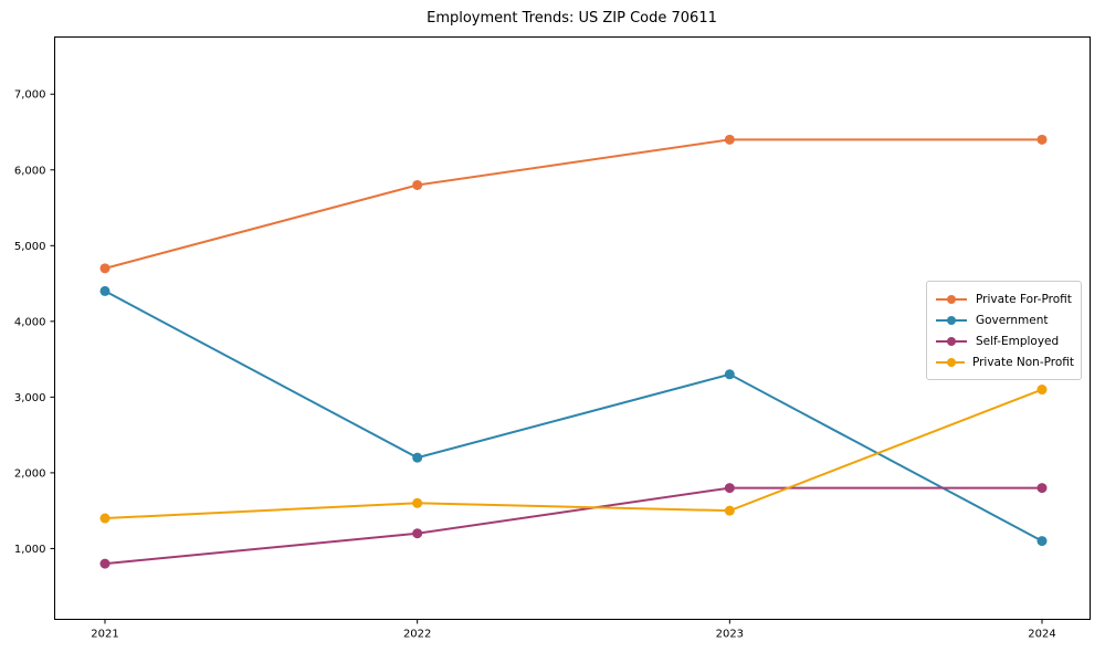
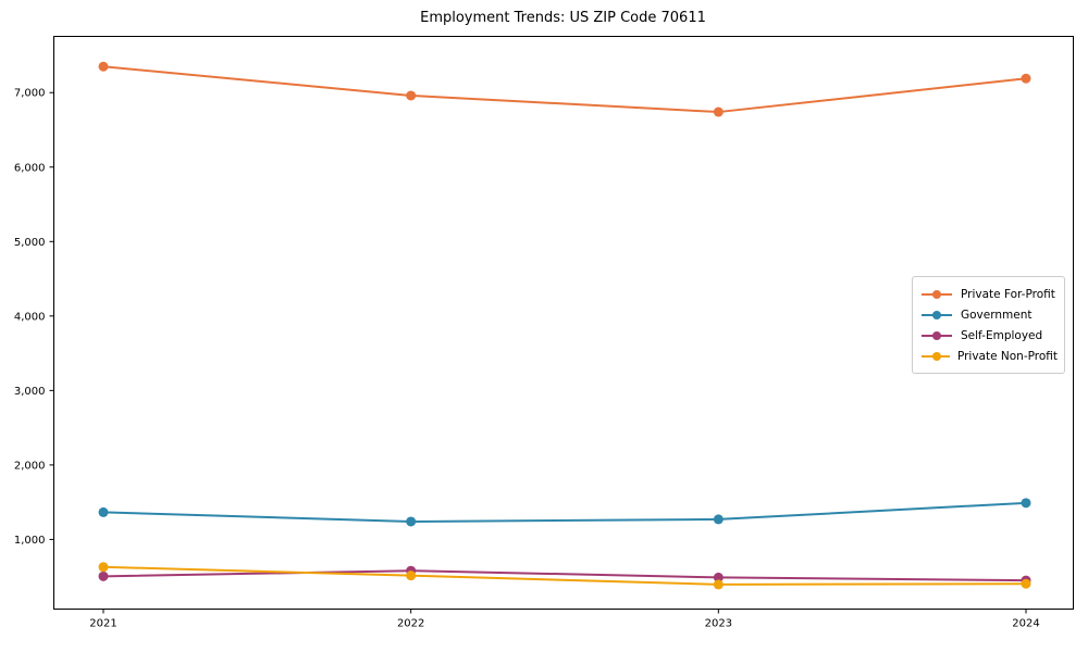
Private For-Profit/2021: 4700 -> 7400
Government/2021: 4400 -> 1400
Self-Employed/2021: 800 -> 500
Private Non-Profit/2021: 1400 -> 600
Private For-Profit/2022: 5800 -> 7000
Government/2022: 2200 -> 1200
Self-Employed/2022: 1200 -> 600
Private Non-Profit/2022: 1600 -> 500
Private For-Profit/2023: 6400 -> 6700
Government/2023: 3300 -> 1300
Self-Employed/2023: 1800 -> 500
Private Non-Profit/2023: 1500 -> 400
Private For-Profit/2024: 6400 -> 7200
Government/2024: 1100 -> 1500
Self-Employed/2024: 1800 -> 400
Private Non-Profit/2024: 3100 -> 400
